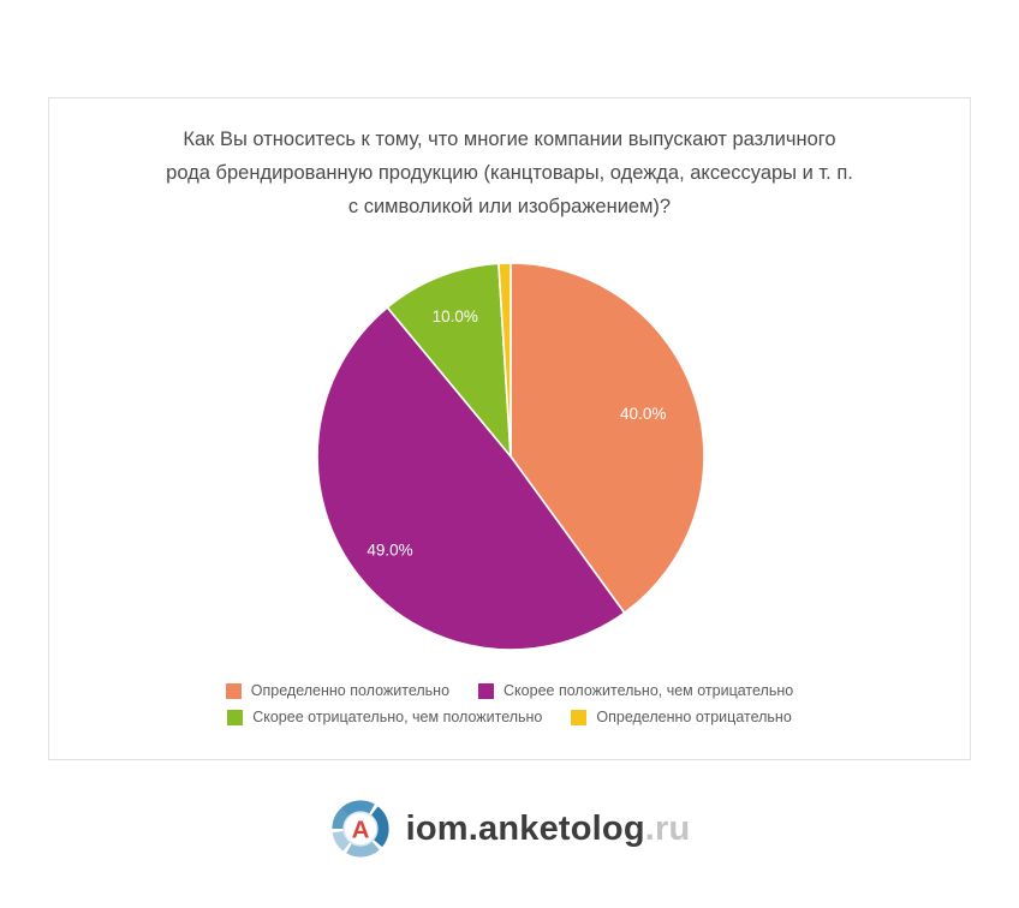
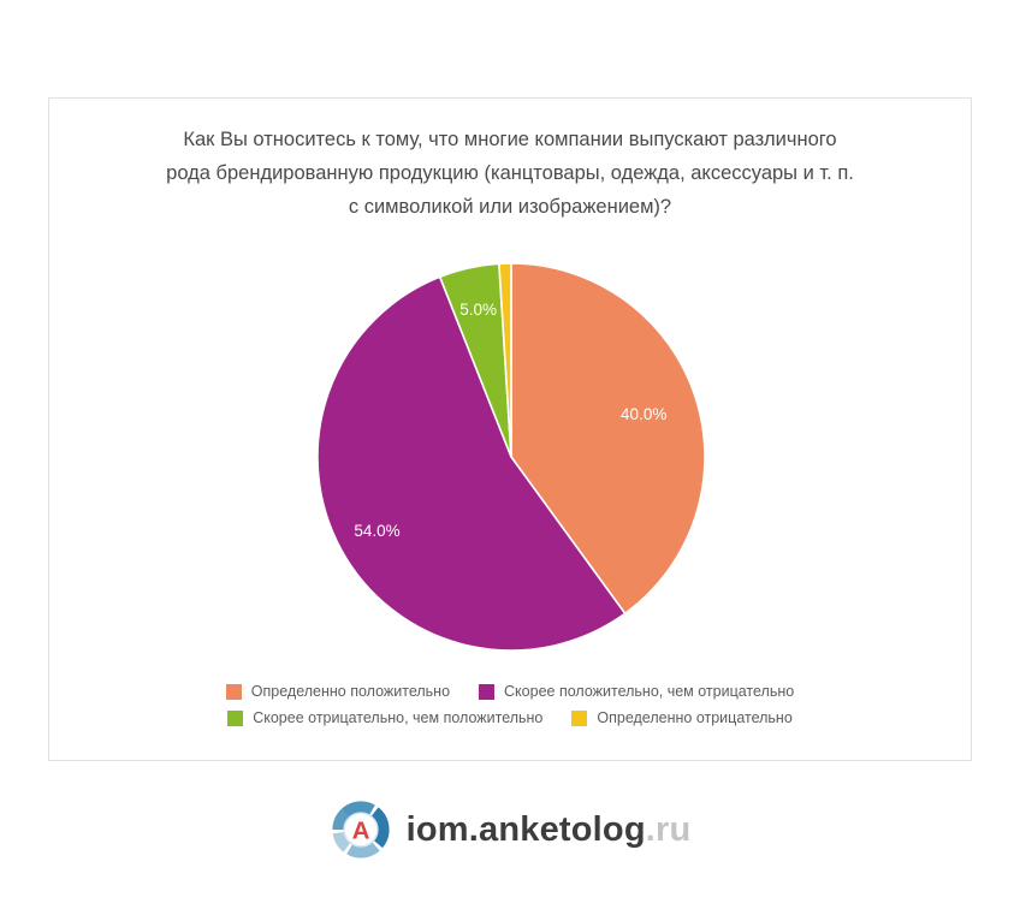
Скорее положительно, чем отрицательно: 49.0% -> 54.0%
Скорее отрицательно, чем положительно: 10.0% -> 5.0%
